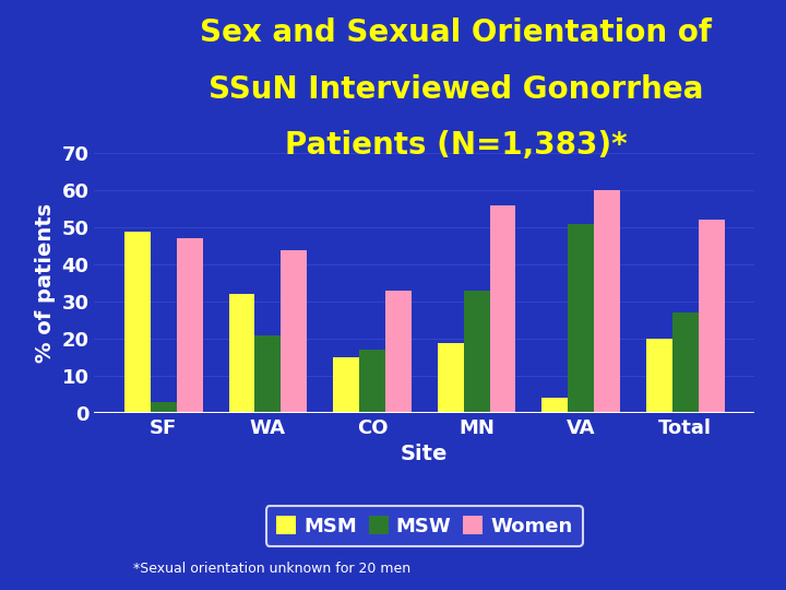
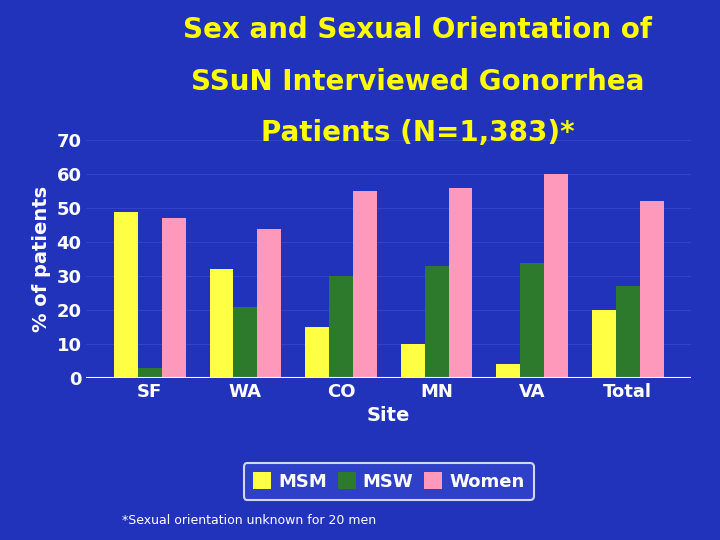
MSW/CO: 17 -> 30
Women/CO: 33 -> 55
MSM/MN: 19 -> 10
MSW/VA: 51 -> 34
